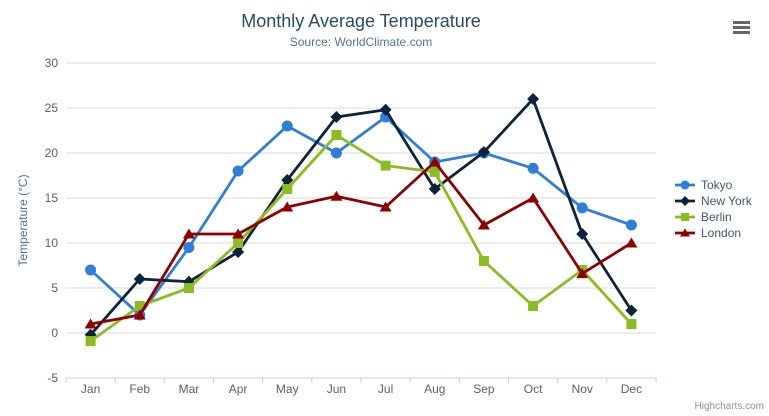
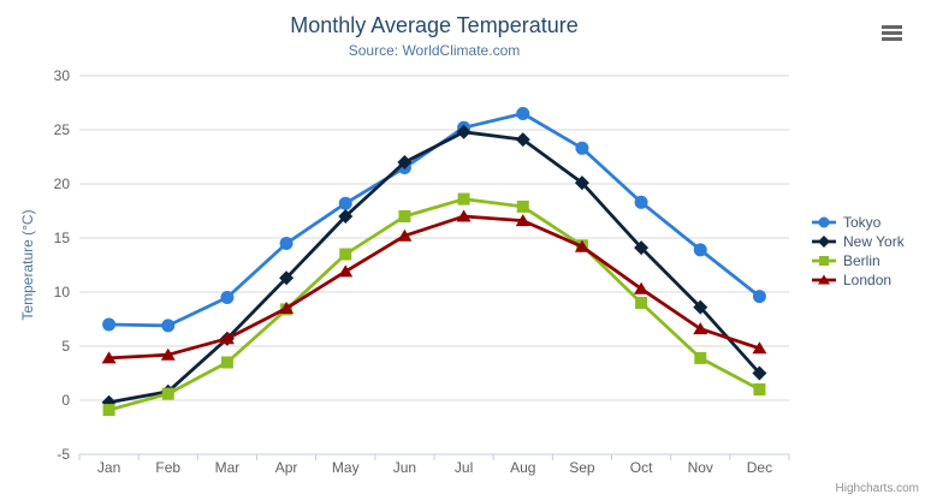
London/Jan: 1 -> 4
Tokyo/Feb: 2 -> 7
New York/Feb: 6 -> 1
Berlin/Feb: 3 -> 1
London/Feb: 2 -> 4
Berlin/Mar: 5 -> 4
London/Mar: 11 -> 6
Tokyo/Apr: 18 -> 14
New York/Apr: 9 -> 11
Berlin/Apr: 10 -> 8
London/Apr: 11 -> 8
Tokyo/May: 23 -> 18
Berlin/May: 16 -> 14
London/May: 14 -> 12
Tokyo/Jun: 20 -> 22
New York/Jun: 24 -> 22
Berlin/Jun: 22 -> 17
Tokyo/Jul: 24 -> 25
London/Jul: 14 -> 17
Tokyo/Aug: 19 -> 26
New York/Aug: 16 -> 24
London/Aug: 19 -> 17
Tokyo/Sep: 20 -> 23
Berlin/Sep: 8 -> 14
London/Sep: 12 -> 14
New York/Oct: 26 -> 14
Berlin/Oct: 3 -> 9
London/Oct: 15 -> 10
New York/Nov: 11 -> 9
Berlin/Nov: 7 -> 4
Tokyo/Dec: 12 -> 10
London/Dec: 10 -> 5
